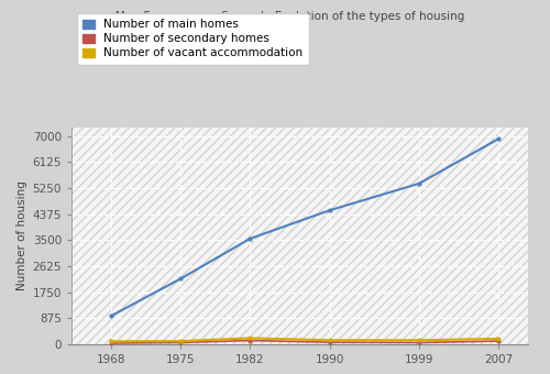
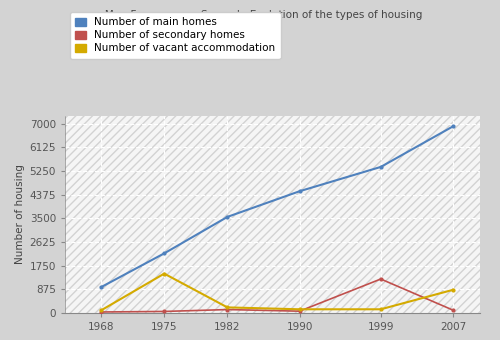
Number of vacant accommodation/1975: 100 -> 1450
Number of secondary homes/1999: 50 -> 1250
Number of vacant accommodation/2007: 180 -> 850
